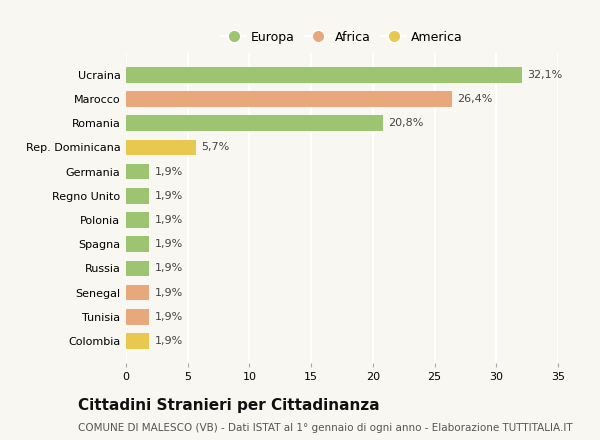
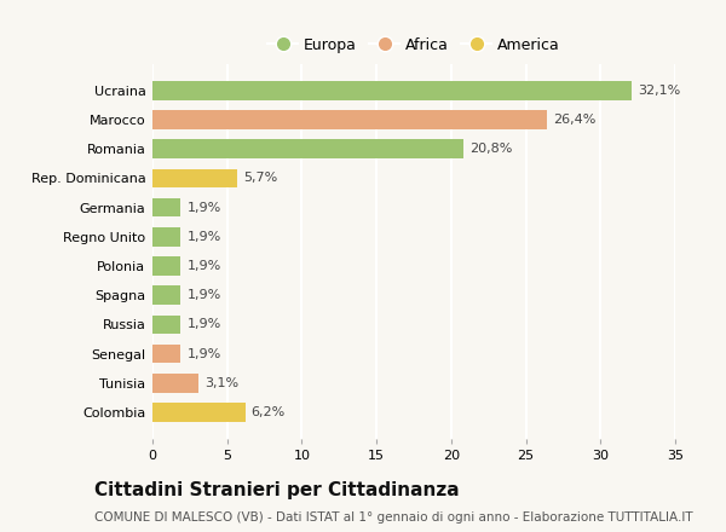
Tunisia: 1,9% -> 3,1%
Colombia: 1,9% -> 6,2%
